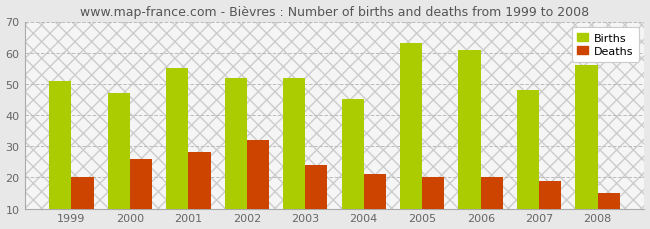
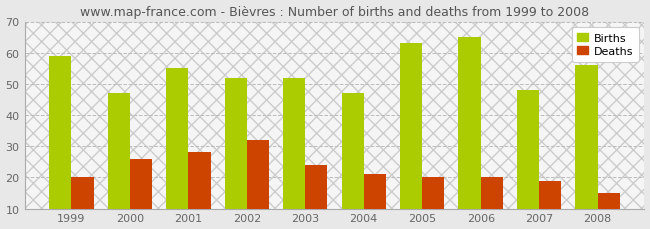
Births/1999: 51 -> 59
Births/2004: 45 -> 47
Births/2006: 61 -> 65
